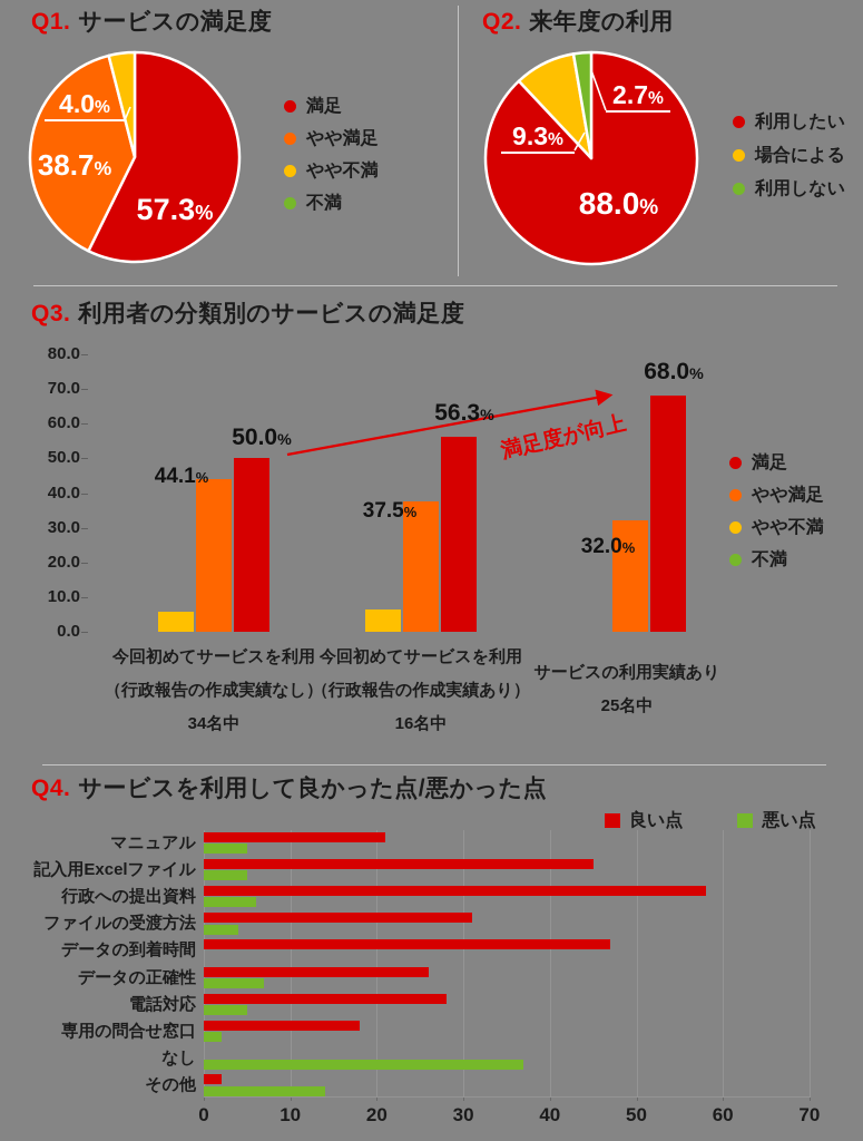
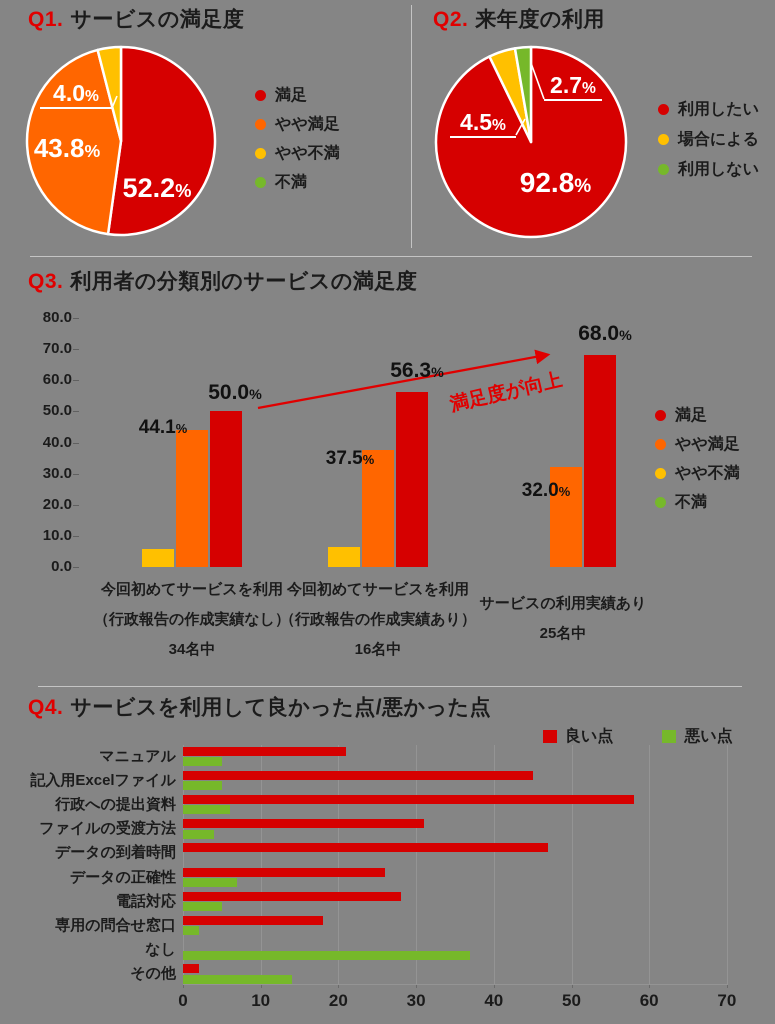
サービスの満足度/満足: 57.3 -> 52.2
サービスの満足度/やや満足: 38.7 -> 43.8
来年度の利用/利用したい: 88.0 -> 92.8
来年度の利用/場合による: 9.3 -> 4.5
